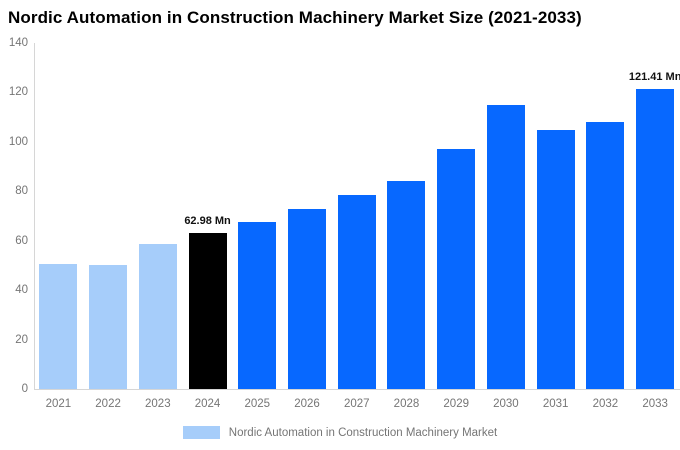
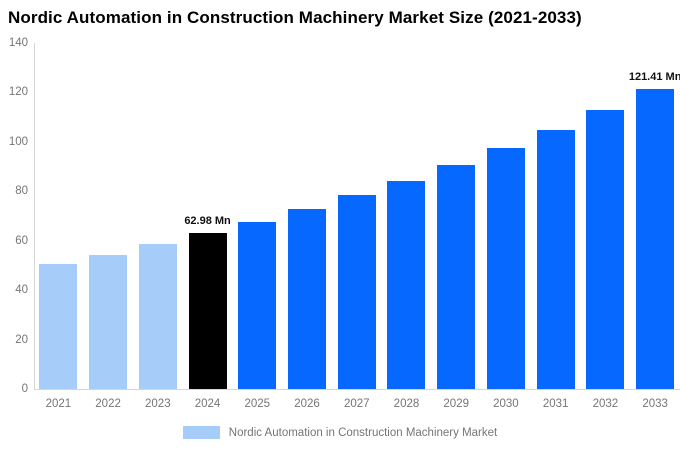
2022: 50 -> 54
2029: 97 -> 91
2030: 115 -> 98
2032: 108 -> 113
